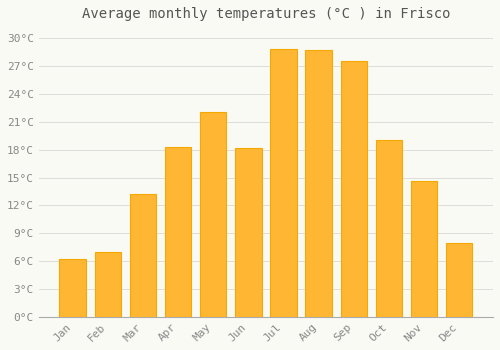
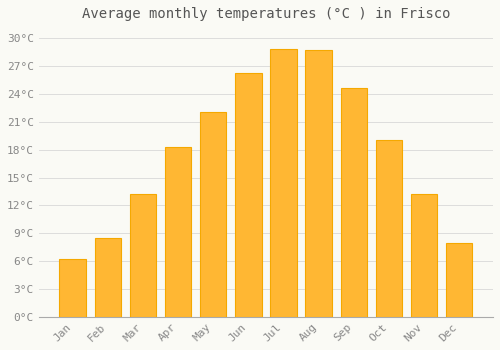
Feb: 7.0°C -> 8.5°C
Jun: 18.2°C -> 26.3°C
Sep: 27.6°C -> 24.7°C
Nov: 14.6°C -> 13.2°C
